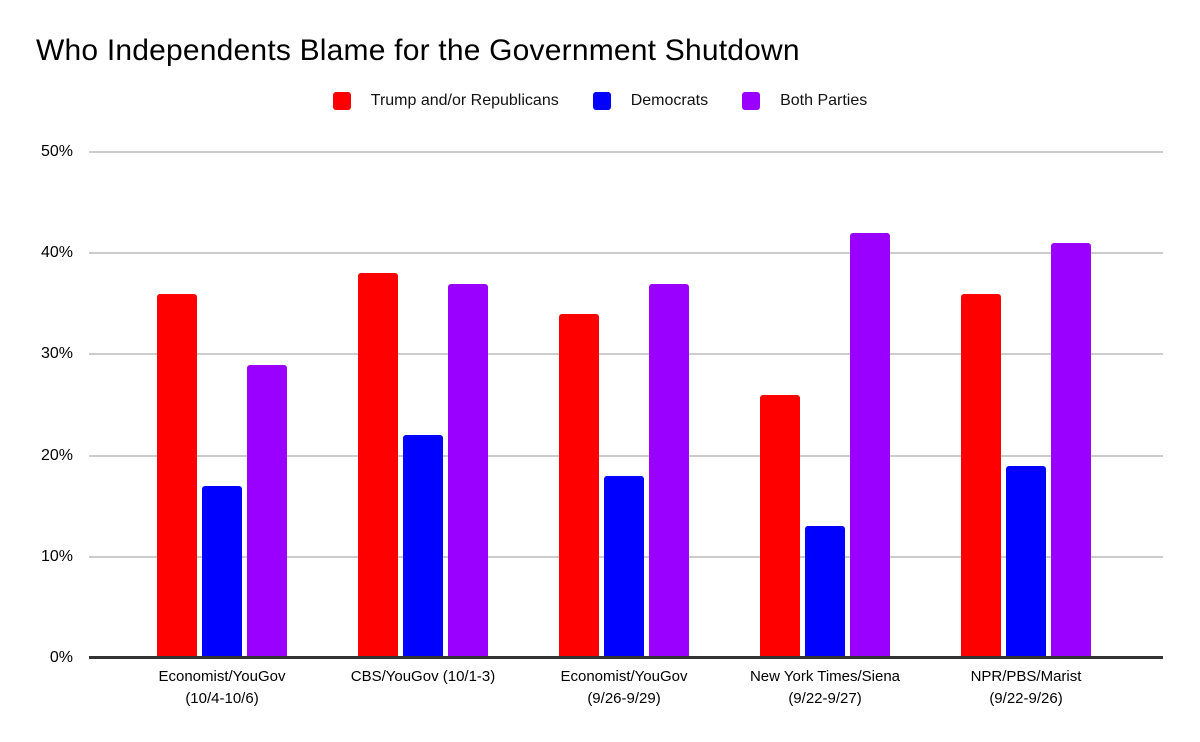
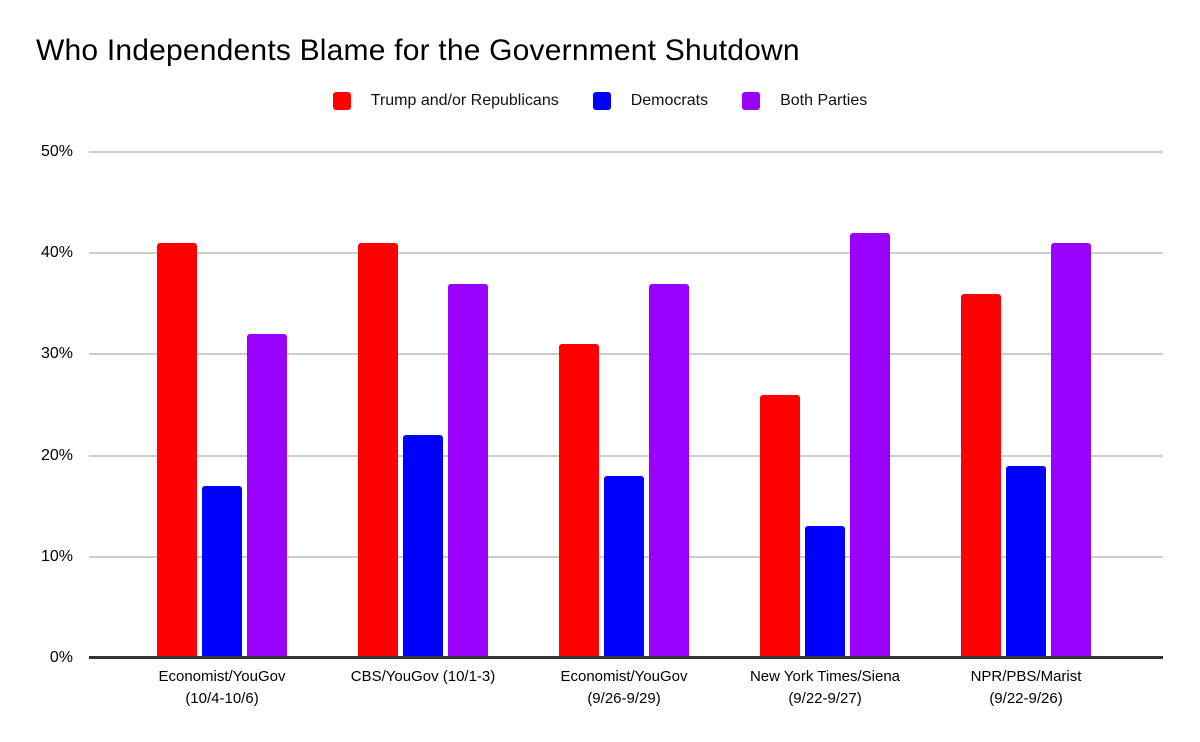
Trump and/or Republicans/Economist/YouGov (10/4-10/6): 36% -> 41%
Both Parties/Economist/YouGov (10/4-10/6): 29% -> 32%
Trump and/or Republicans/CBS/YouGov (10/1-3): 38% -> 41%
Trump and/or Republicans/Economist/YouGov (9/26-9/29): 34% -> 31%
